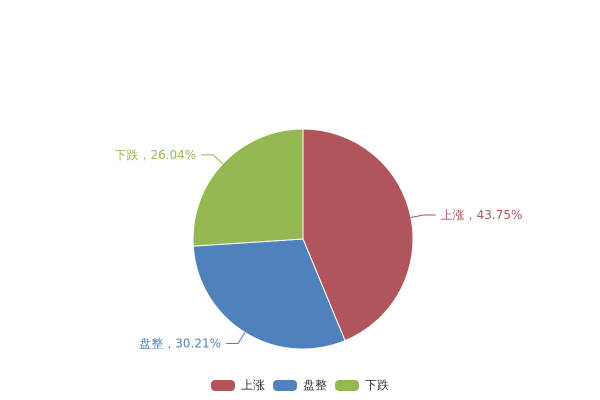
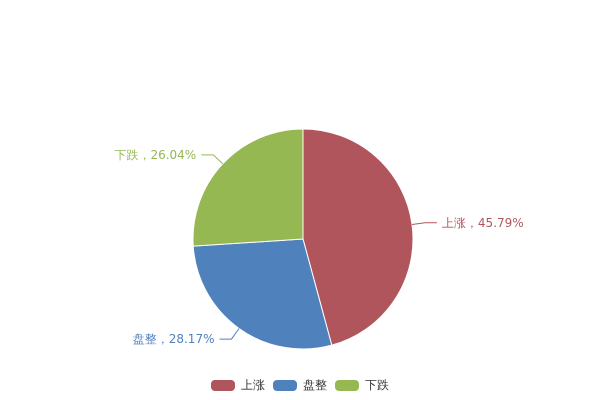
上涨: 43.75 -> 45.79
盘整: 30.21 -> 28.17
